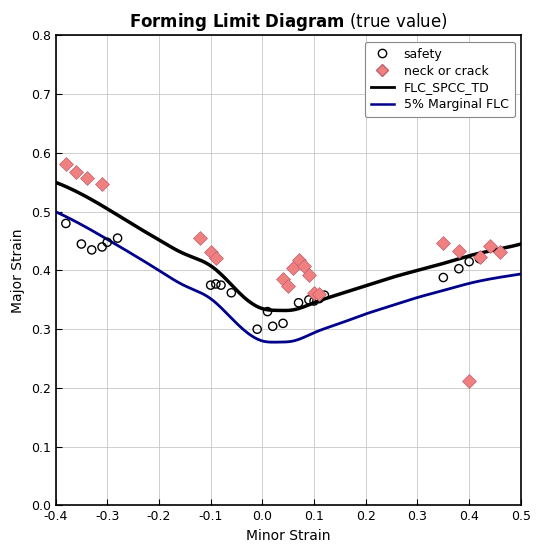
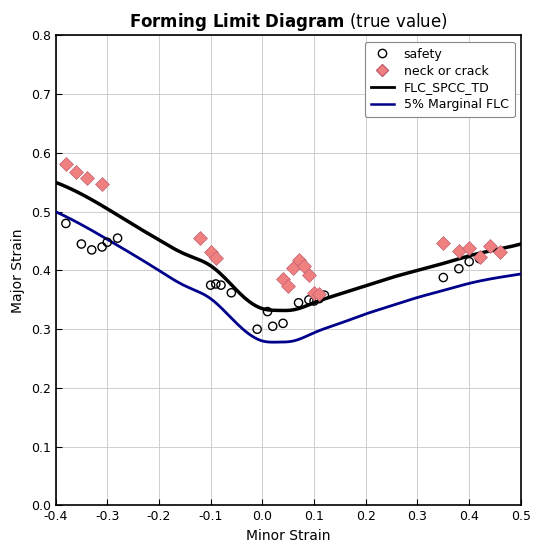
neck or crack/0.4: 0.212 -> 0.438
